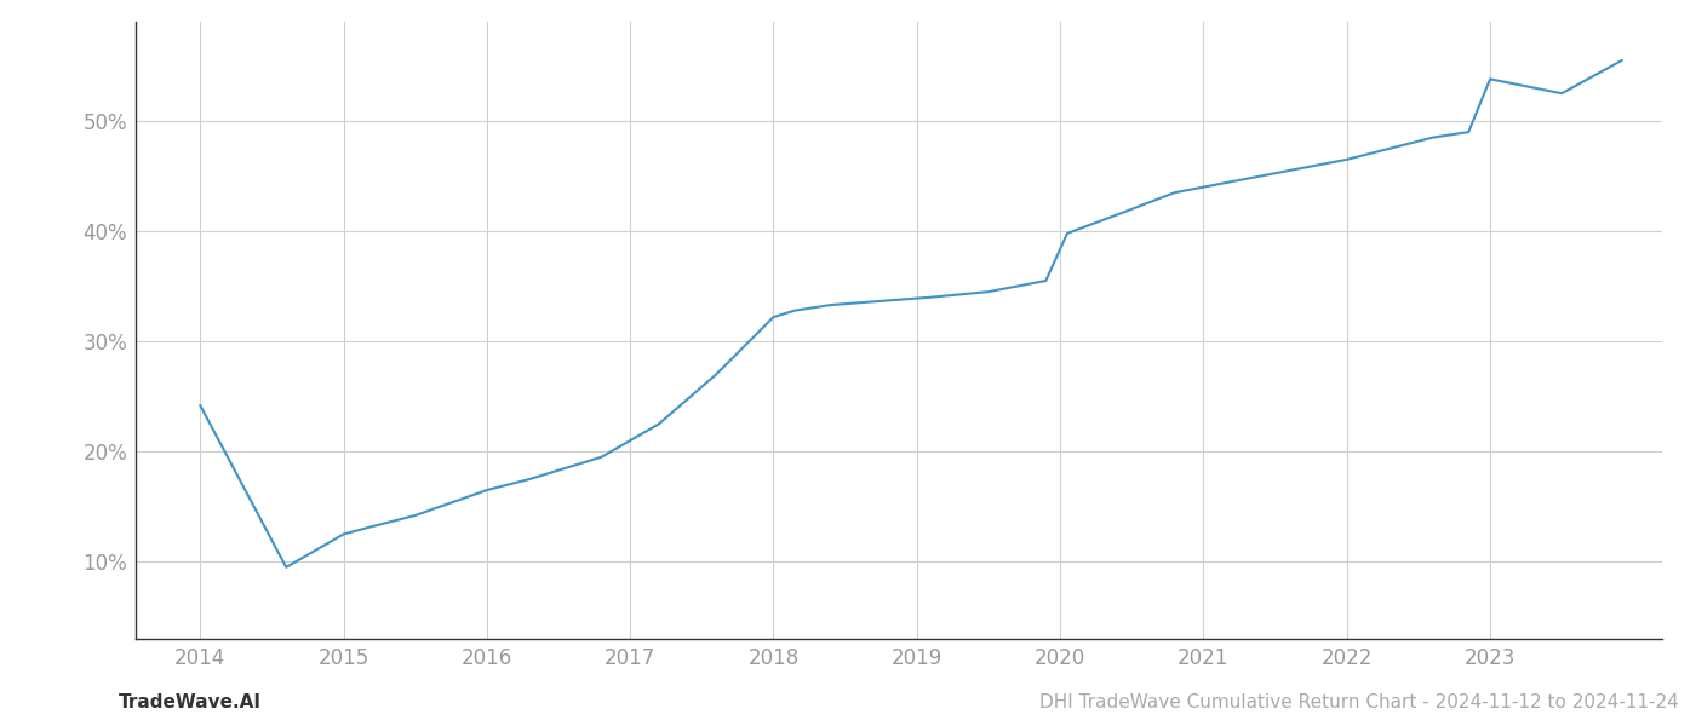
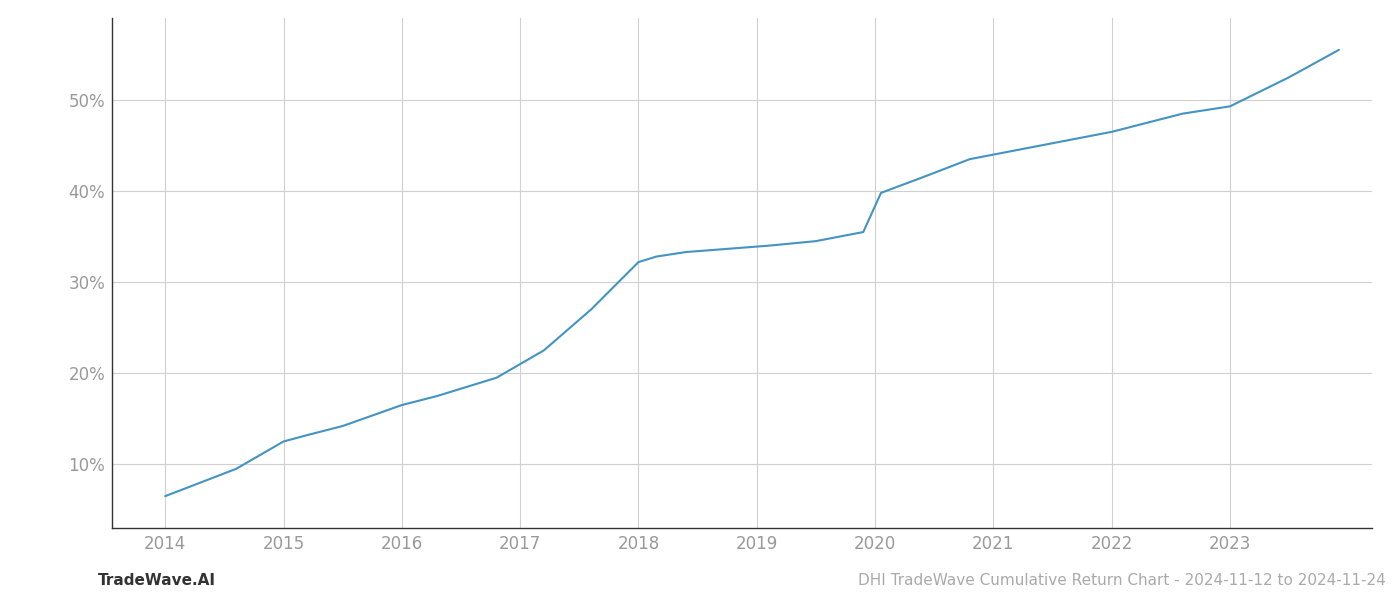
2014: 24.2% -> 6.5%
2023: 53.8% -> 49.3%
